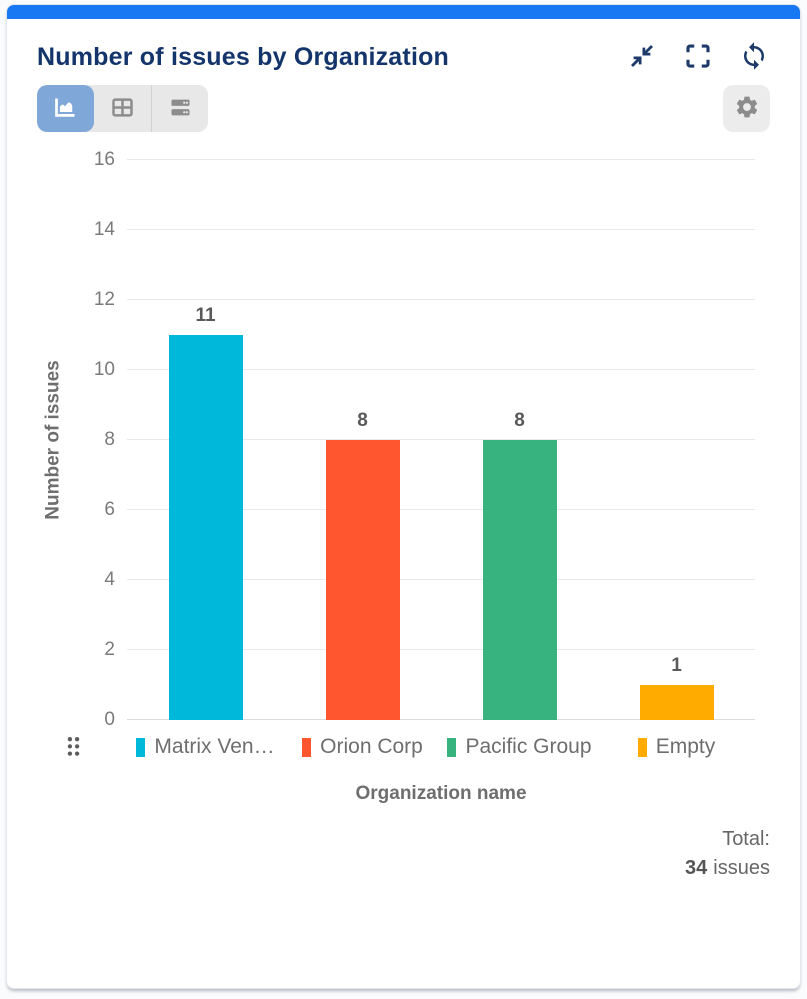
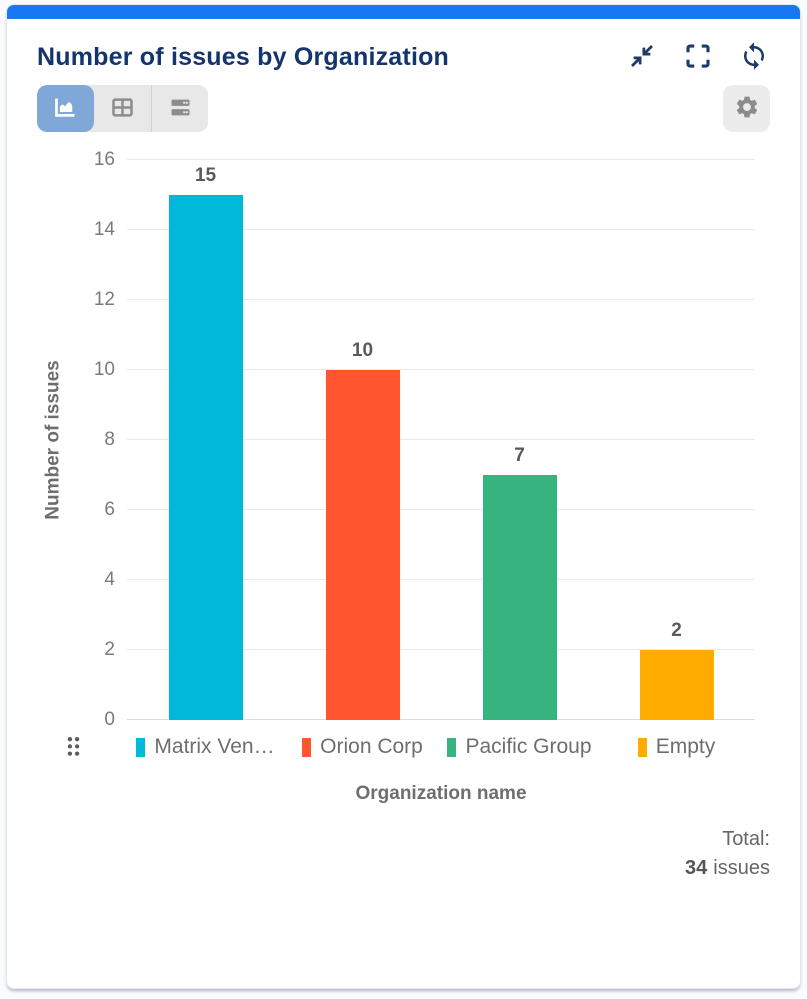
Matrix Ven…: 11 -> 15
Orion Corp: 8 -> 10
Pacific Group: 8 -> 7
Empty: 1 -> 2
